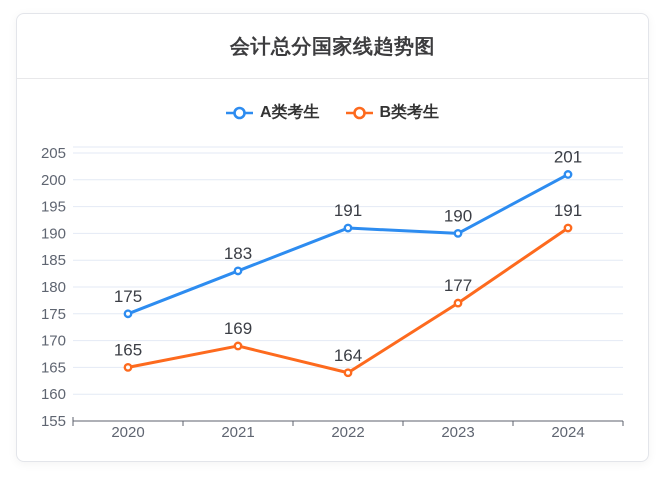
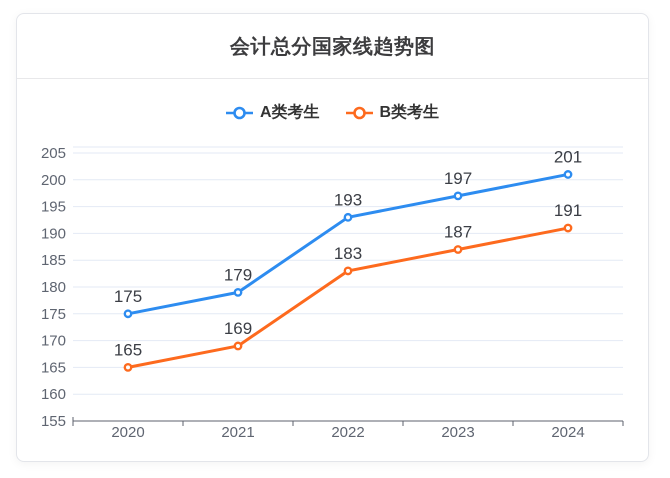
A类考生/2021: 183 -> 179
A类考生/2022: 191 -> 193
B类考生/2022: 164 -> 183
A类考生/2023: 190 -> 197
B类考生/2023: 177 -> 187
